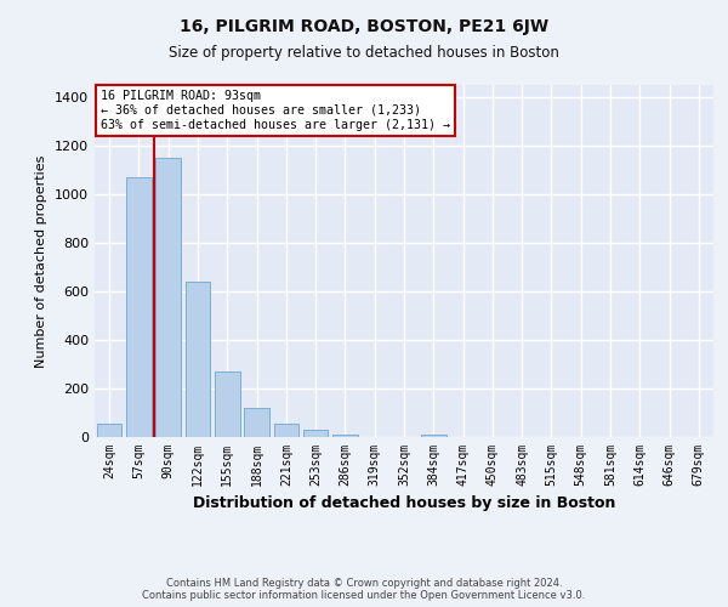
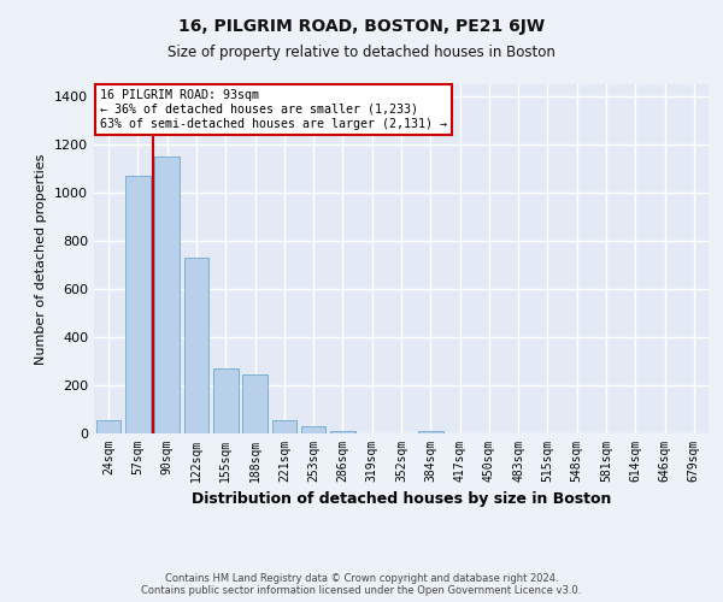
122sqm: 640 -> 730
188sqm: 120 -> 245
